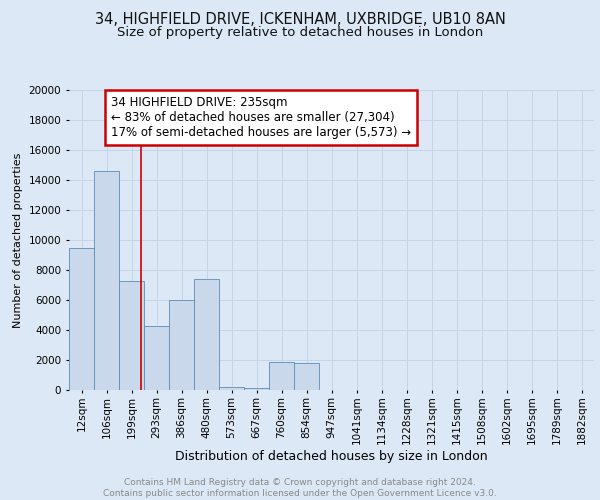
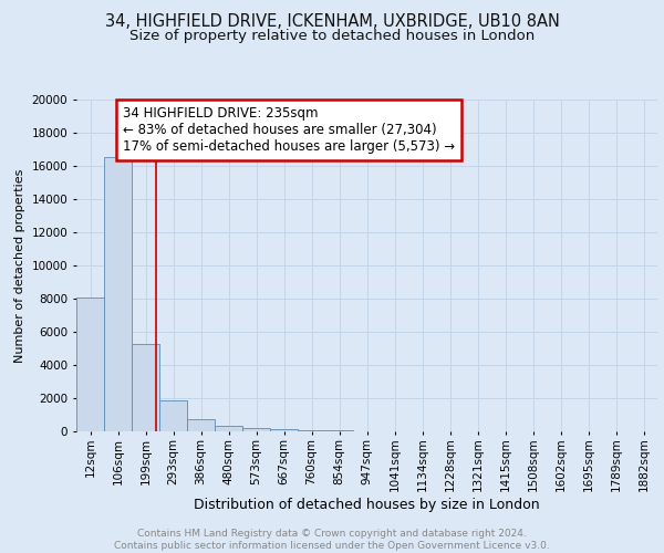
12sqm: 9500 -> 8100
106sqm: 14600 -> 16500
199sqm: 7300 -> 5300
293sqm: 4300 -> 1800
386sqm: 6000 -> 800
480sqm: 7400 -> 400
760sqm: 1900 -> 100
854sqm: 1800 -> 0
